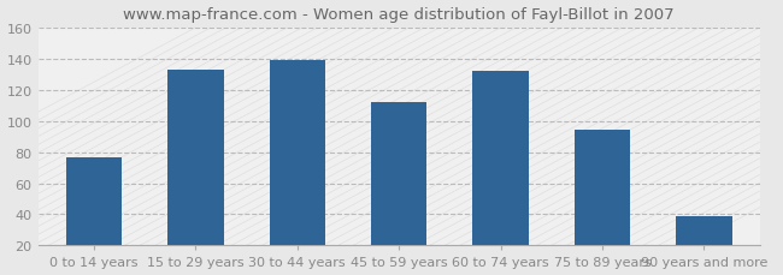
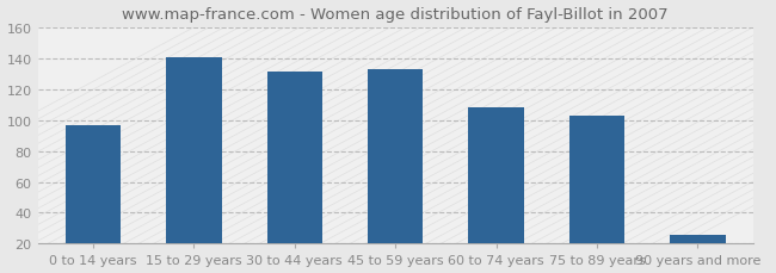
0 to 14 years: 77 -> 97
15 to 29 years: 133 -> 141
30 to 44 years: 139 -> 131
45 to 59 years: 112 -> 133
60 to 74 years: 132 -> 108
75 to 89 years: 94 -> 103
90 years and more: 39 -> 26
